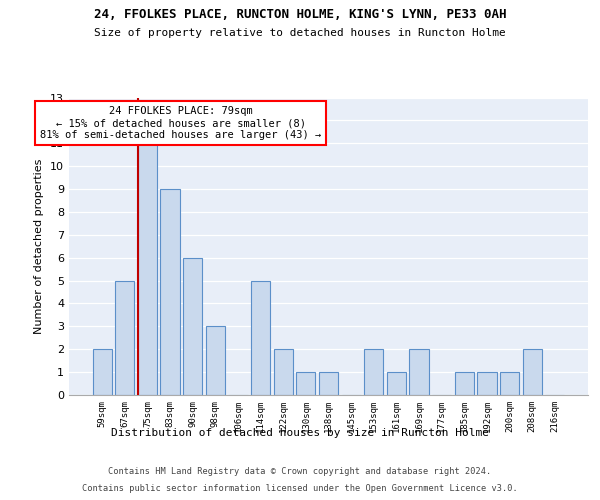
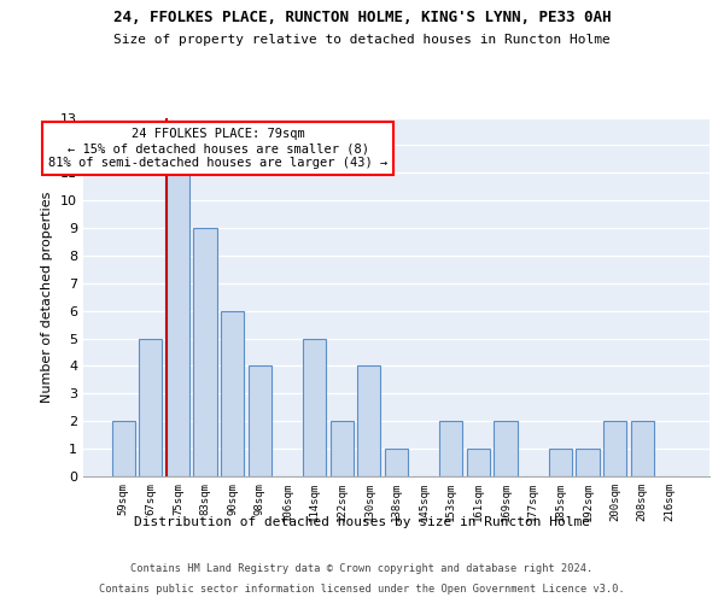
98sqm: 3 -> 4
130sqm: 1 -> 4
200sqm: 1 -> 2
